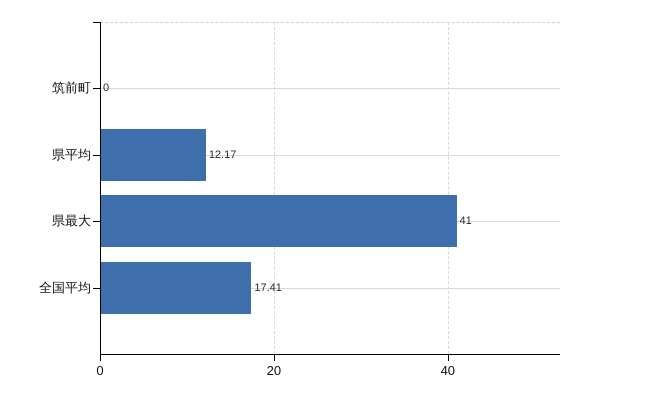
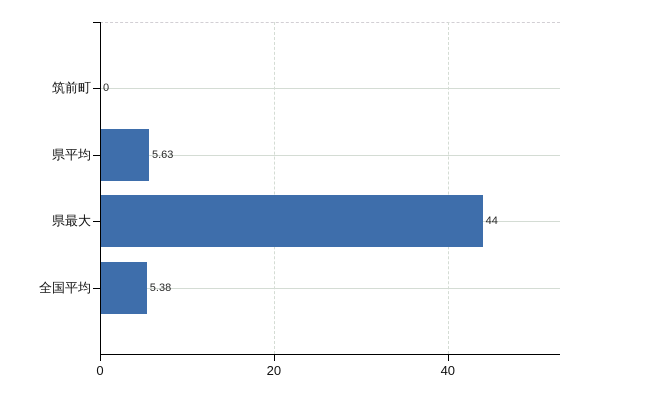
県平均: 12.17 -> 5.63
県最大: 41 -> 44
全国平均: 17.41 -> 5.38
